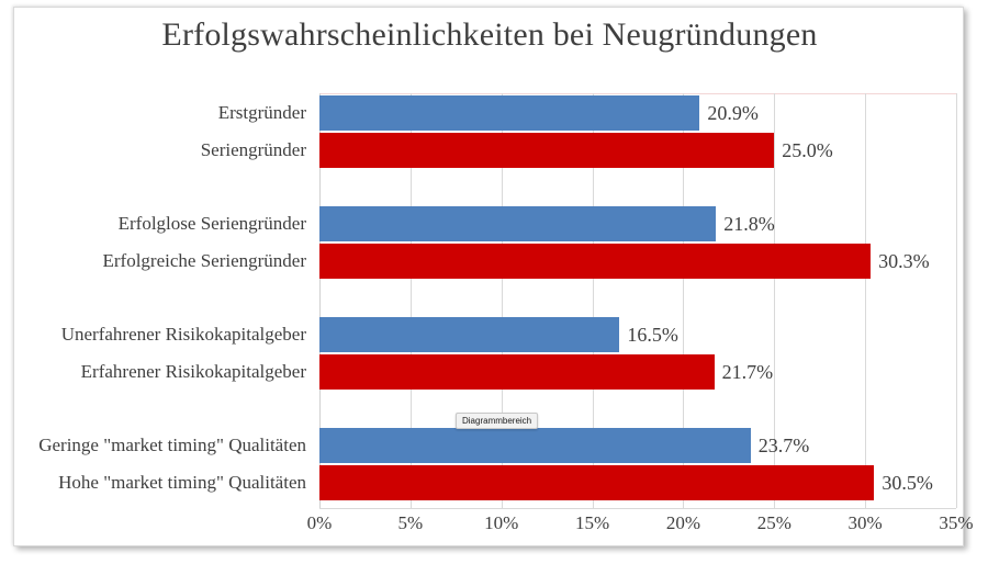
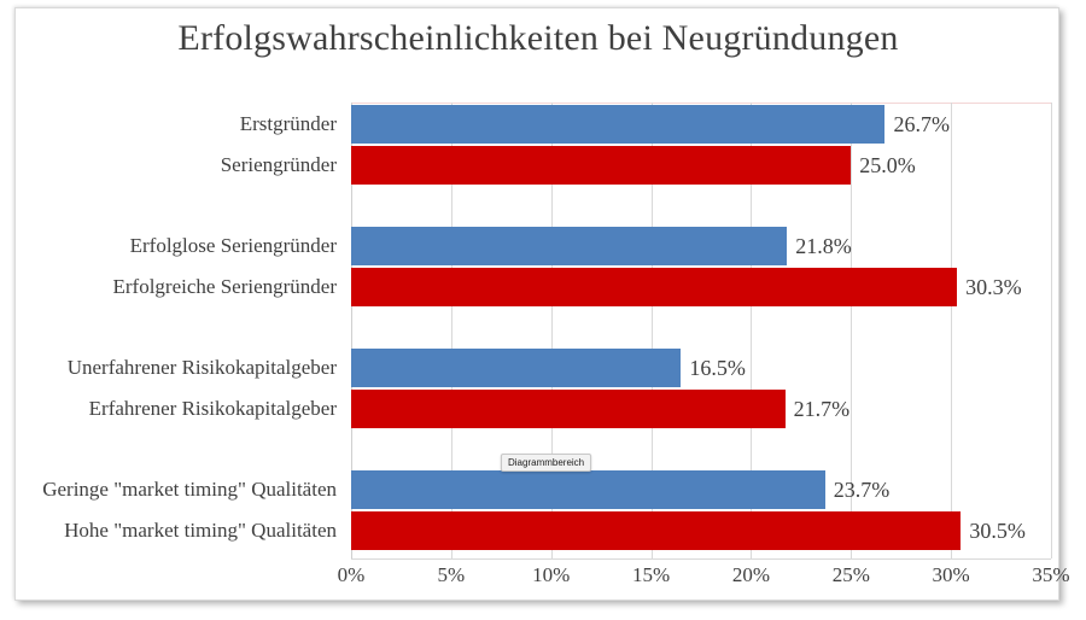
Erstgründer: 20.9% -> 26.7%
